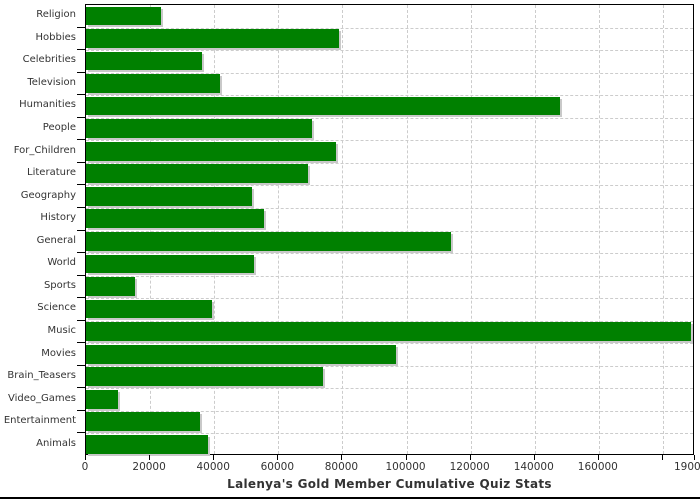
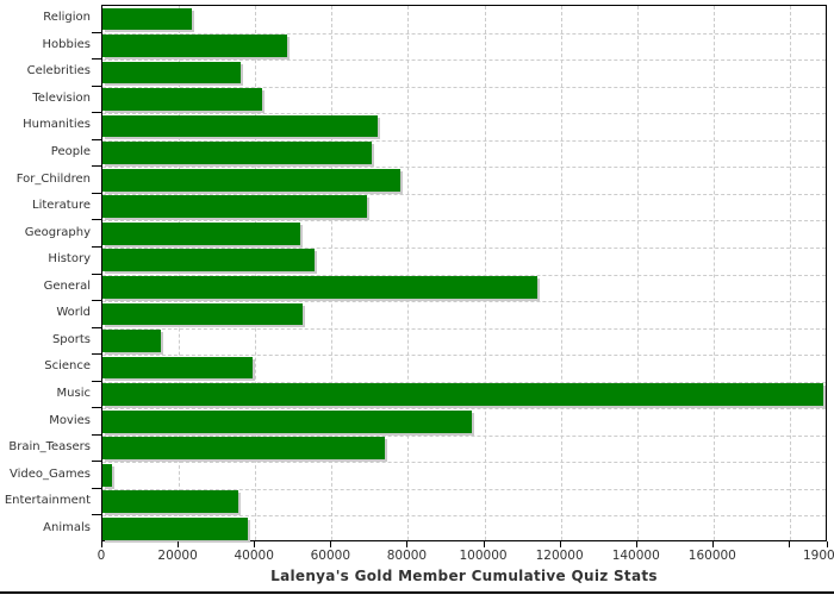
Hobbies: 79000 -> 48000
Humanities: 148000 -> 72000
Video_Games: 10000 -> 2000
